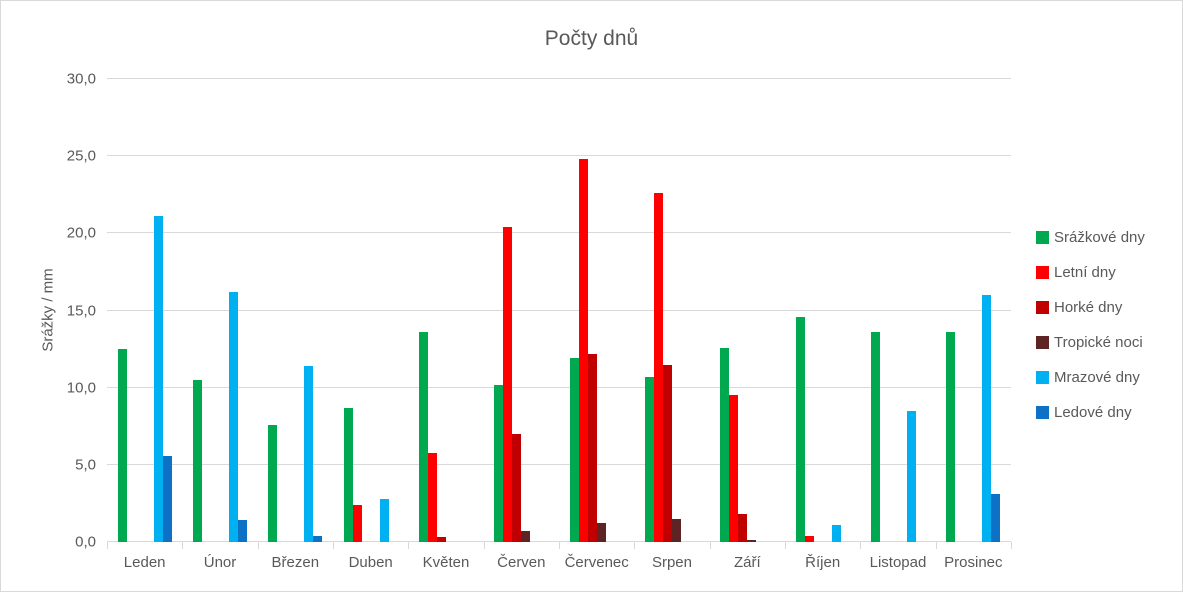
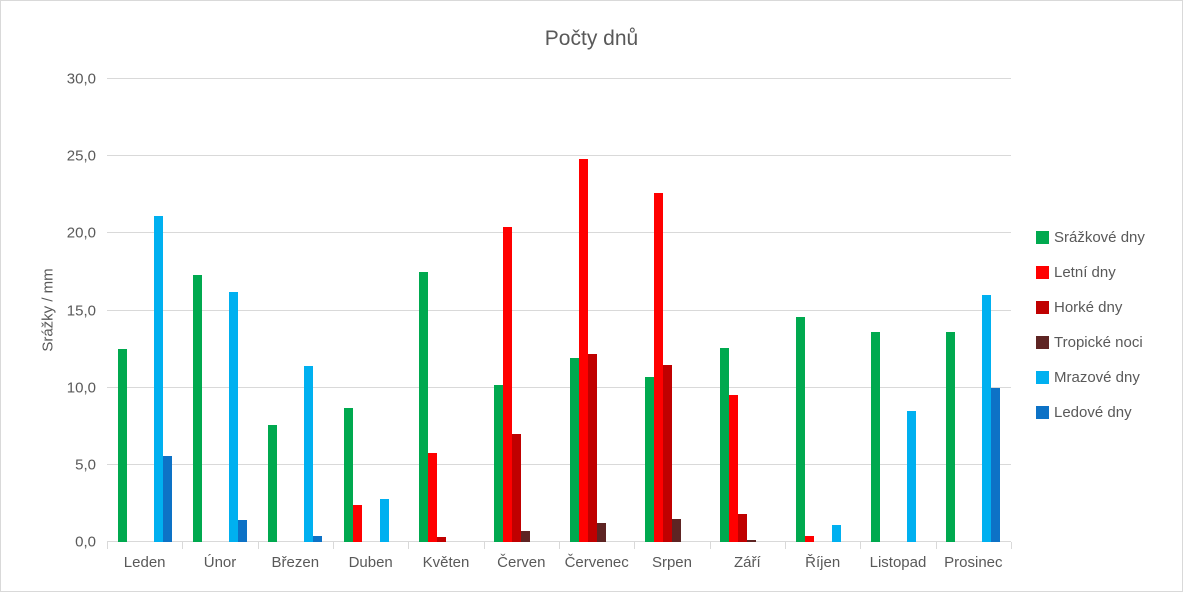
Srážkové dny/Únor: 10,5 -> 17,3
Srážkové dny/Květen: 13,6 -> 17,5
Ledové dny/Prosinec: 3,1 -> 10,0
